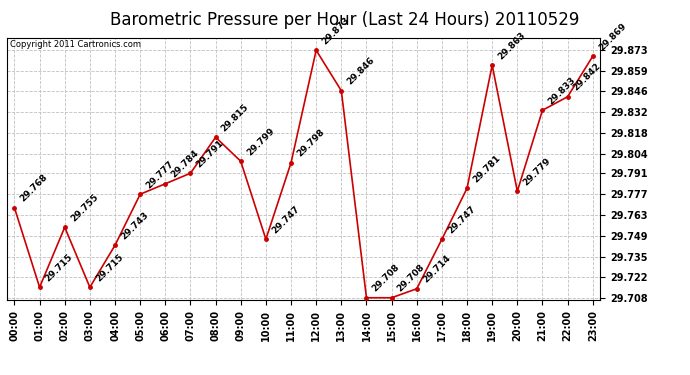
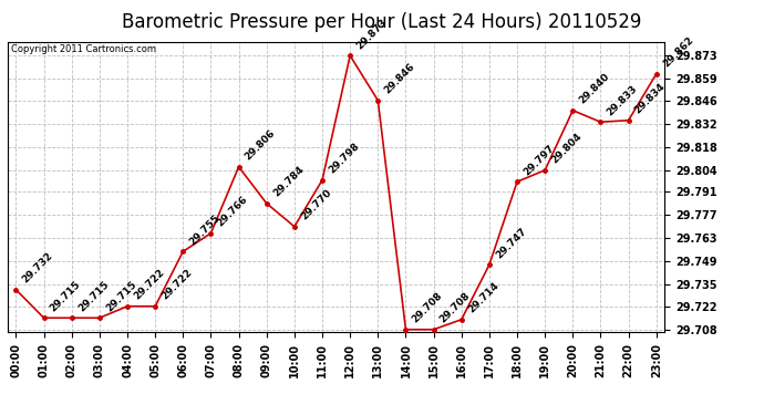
00:00: 29.768 -> 29.732
02:00: 29.755 -> 29.715
04:00: 29.743 -> 29.722
05:00: 29.777 -> 29.722
06:00: 29.784 -> 29.755
07:00: 29.791 -> 29.766
08:00: 29.815 -> 29.806
09:00: 29.799 -> 29.784
10:00: 29.747 -> 29.770
18:00: 29.781 -> 29.797
19:00: 29.863 -> 29.804
20:00: 29.779 -> 29.840
22:00: 29.842 -> 29.834
23:00: 29.869 -> 29.862
